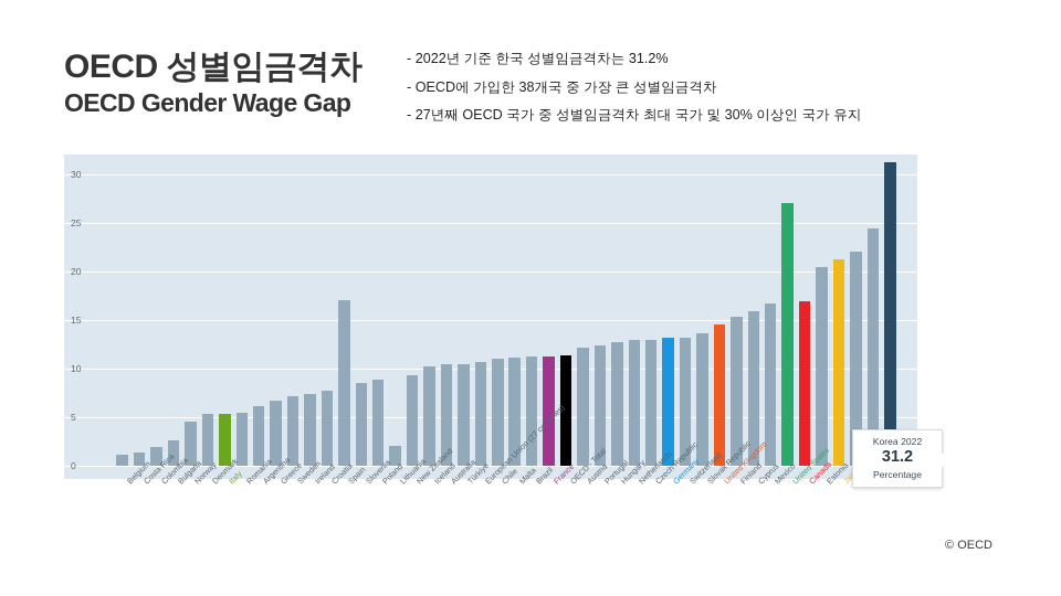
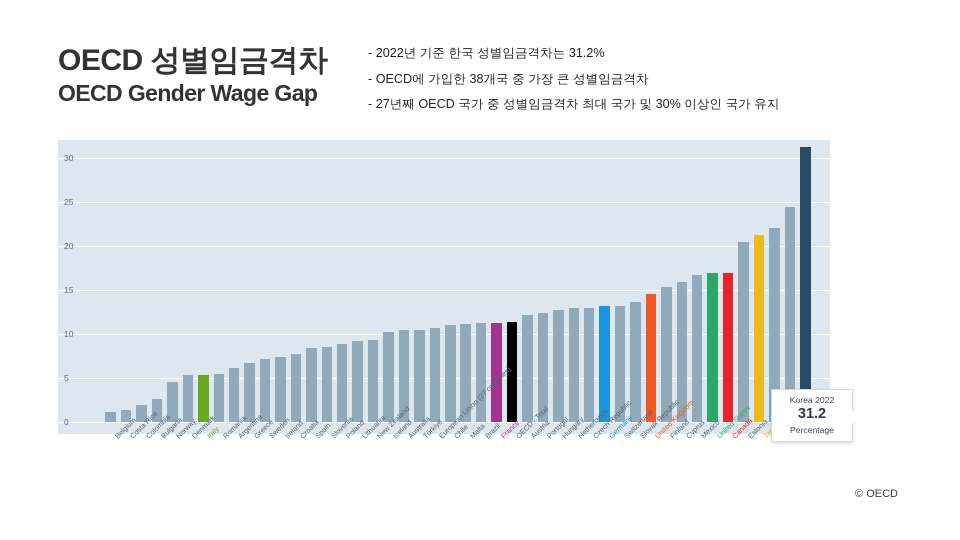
Spain: 17 -> 8
Lithuania: 2 -> 9
United States: 27 -> 17
